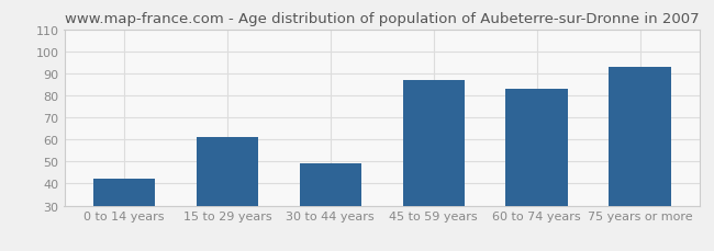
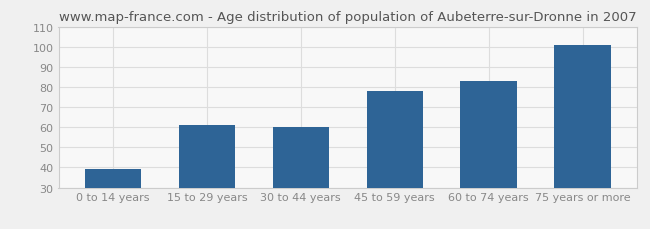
0 to 14 years: 42 -> 39
30 to 44 years: 49 -> 60
45 to 59 years: 87 -> 78
75 years or more: 93 -> 101
